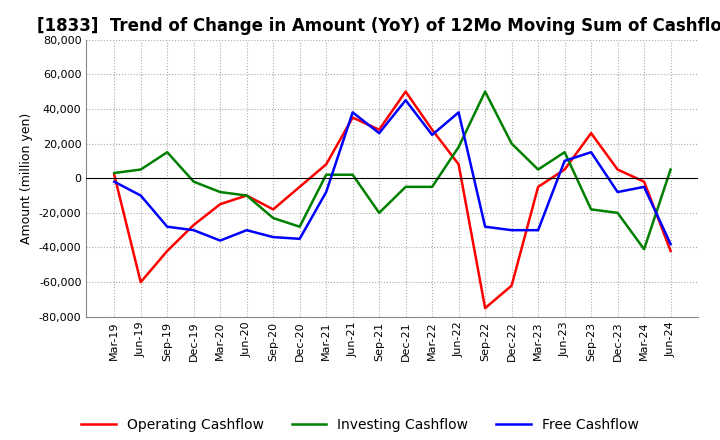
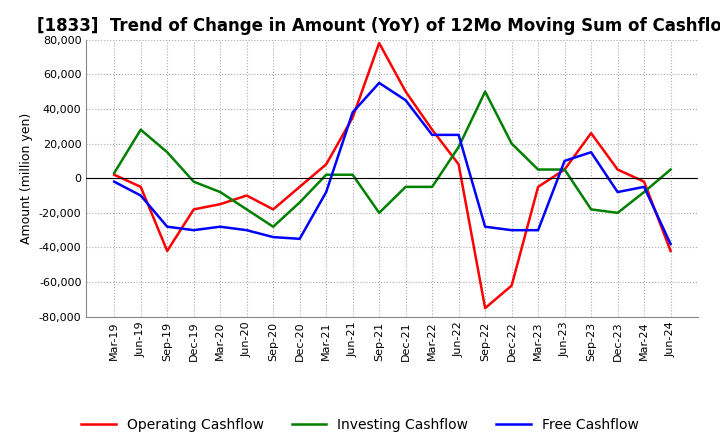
Operating Cashflow/Jun-19: -60,000 -> -5,000
Investing Cashflow/Jun-19: 5,000 -> 28,000
Operating Cashflow/Dec-19: -27,000 -> -18,000
Free Cashflow/Mar-20: -36,000 -> -28,000
Investing Cashflow/Jun-20: -10,000 -> -18,000
Investing Cashflow/Sep-20: -23,000 -> -28,000
Investing Cashflow/Dec-20: -28,000 -> -14,000
Operating Cashflow/Sep-21: 28,000 -> 78,000
Free Cashflow/Sep-21: 26,000 -> 55,000
Free Cashflow/Jun-22: 38,000 -> 25,000
Investing Cashflow/Jun-23: 15,000 -> 5,000
Investing Cashflow/Mar-24: -41,000 -> -8,000
